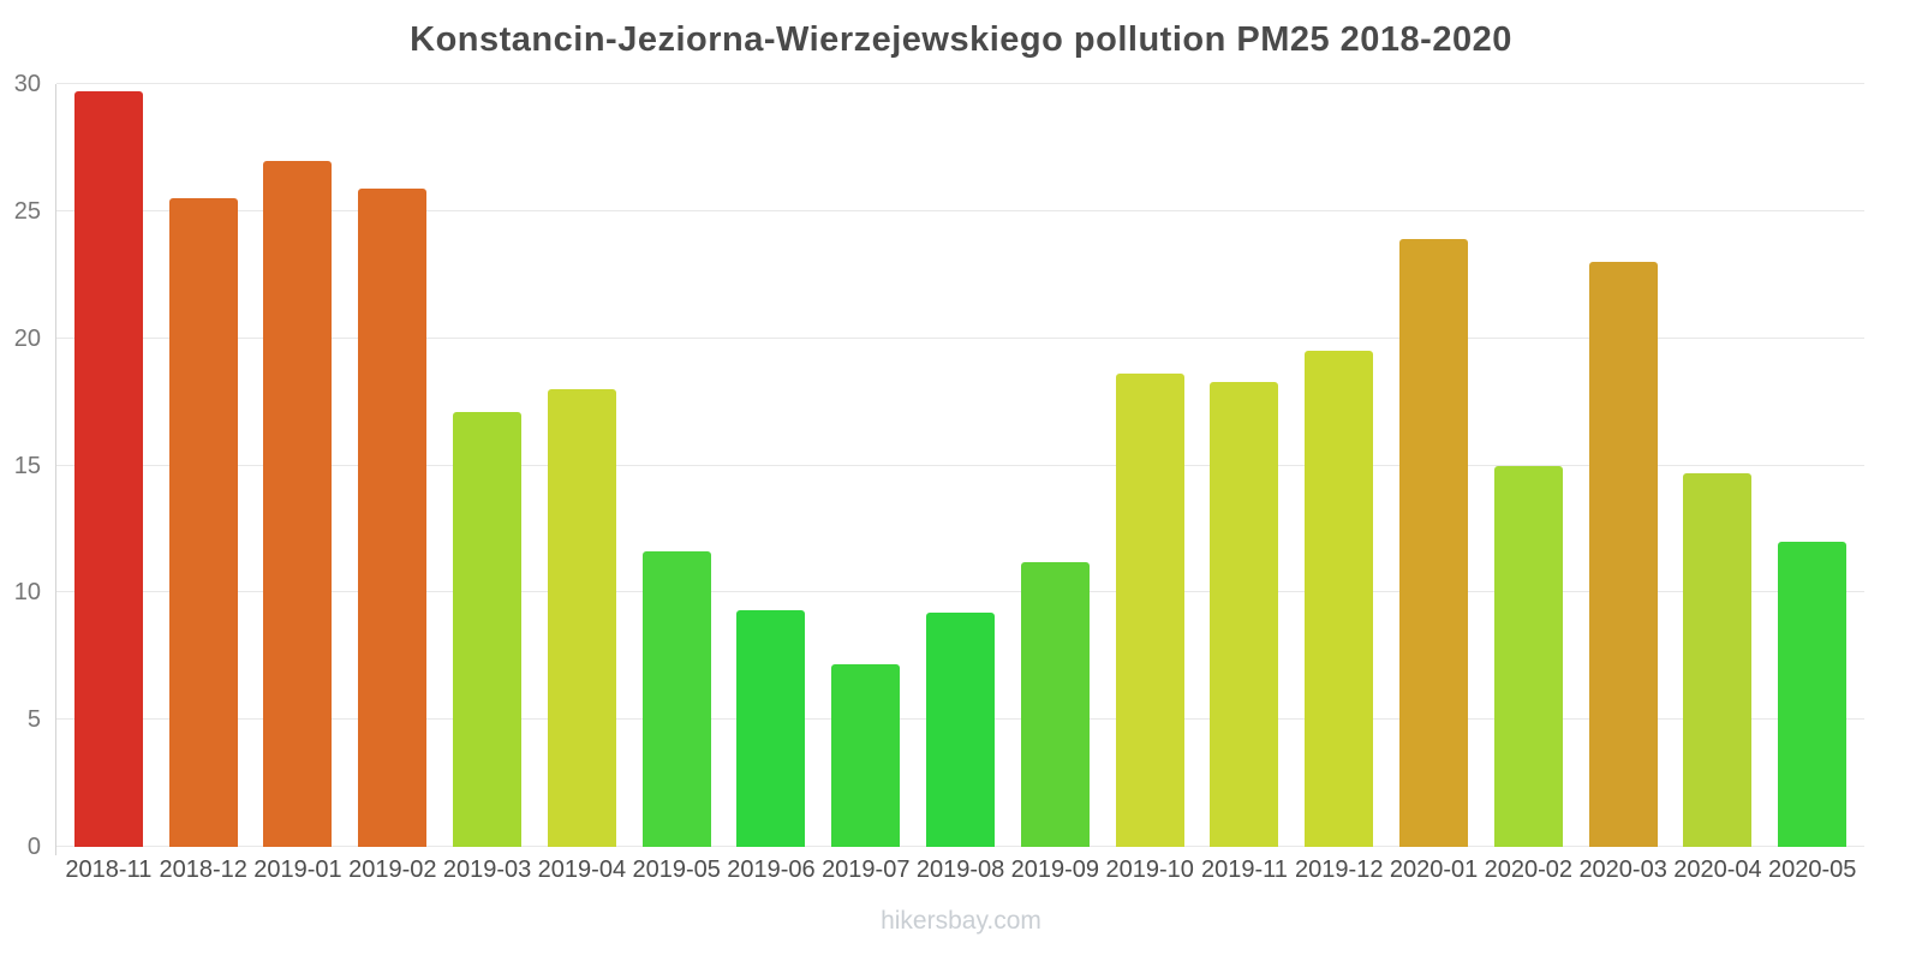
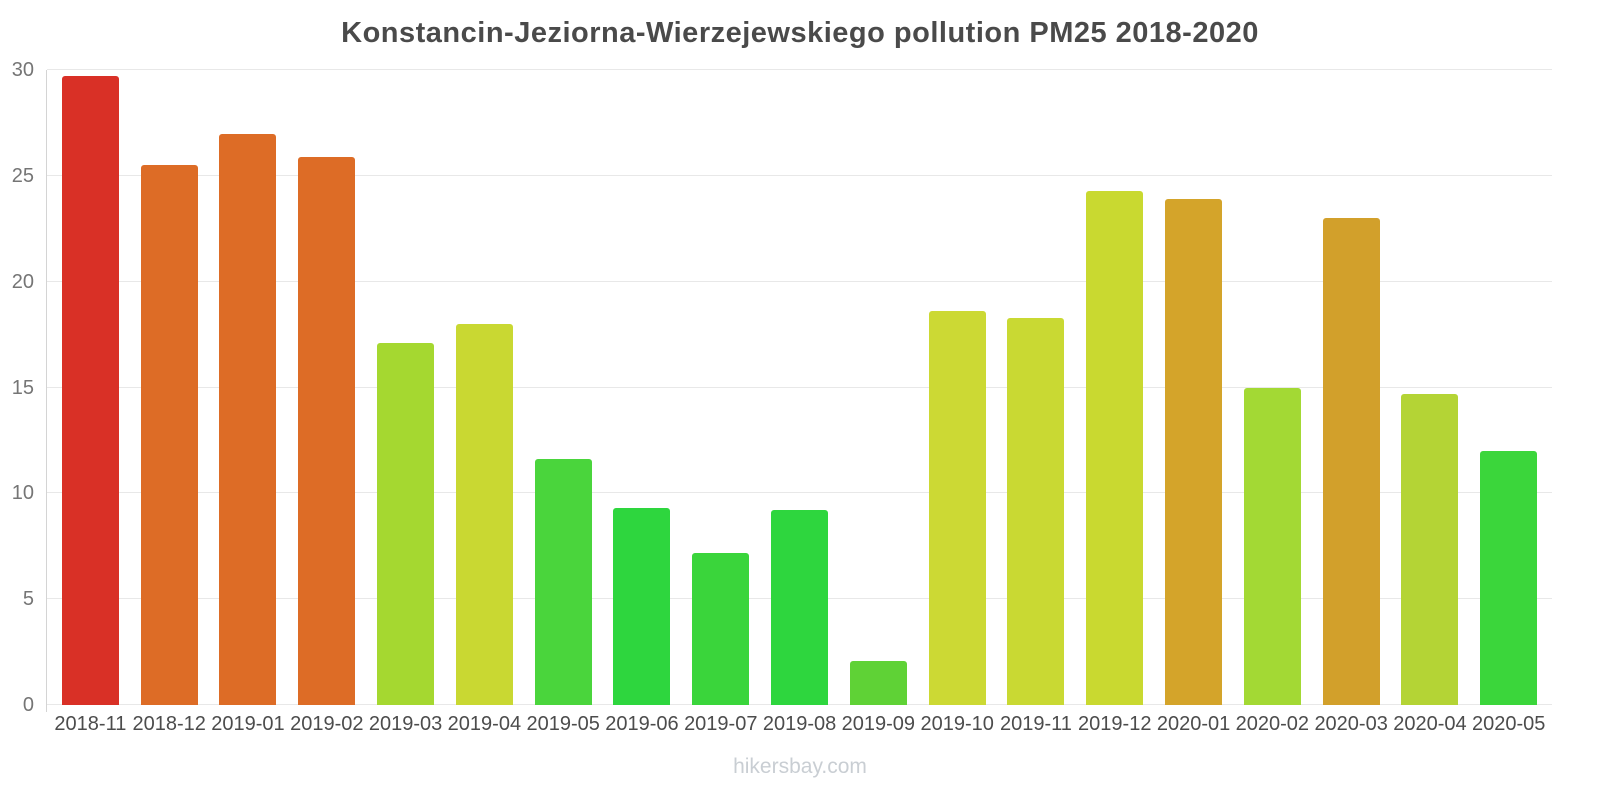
2019-09: 11.2 -> 2.1
2019-12: 19.5 -> 24.3
